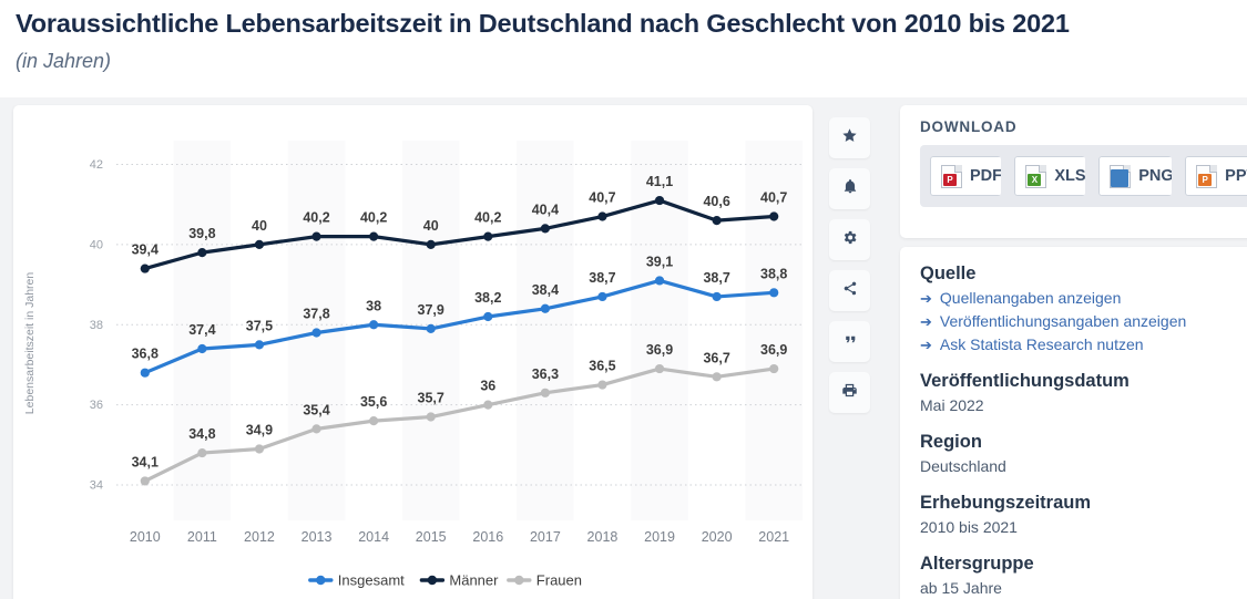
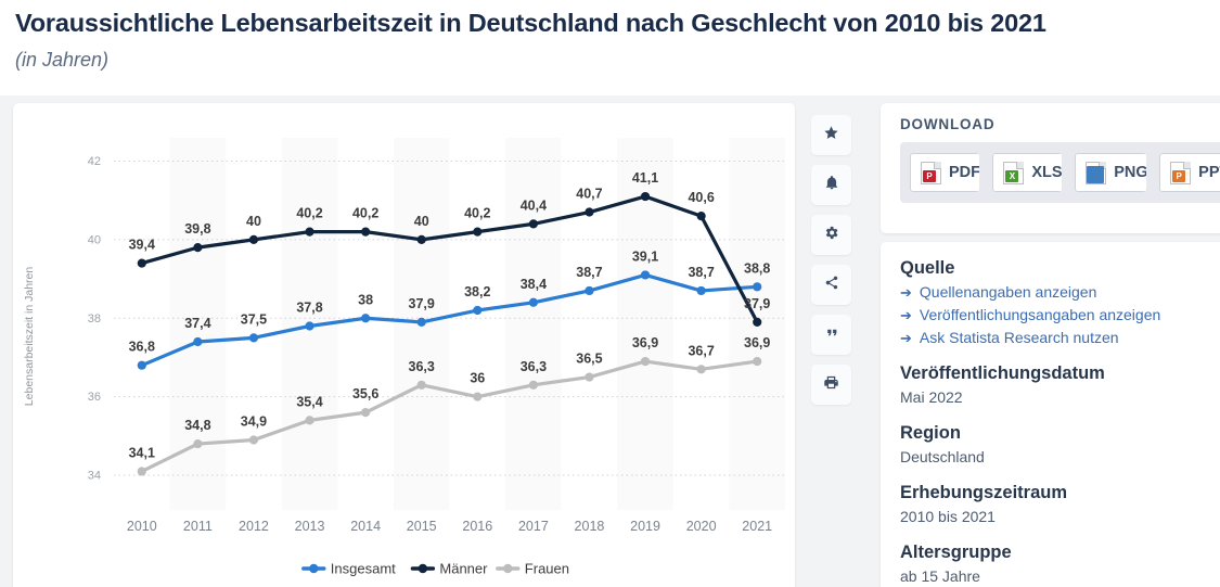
Frauen/2015: 35,7 -> 36,3
Männer/2021: 40,7 -> 37,9
